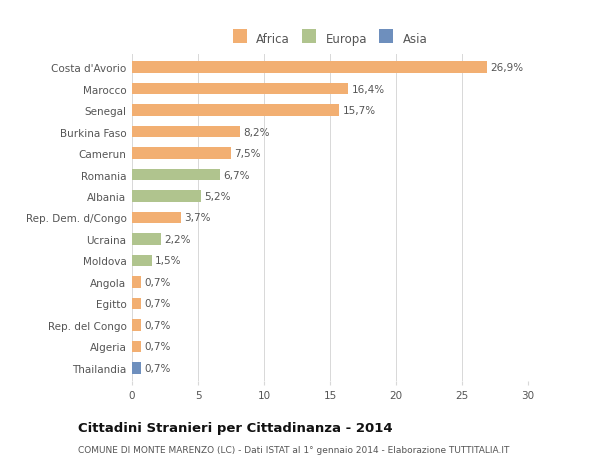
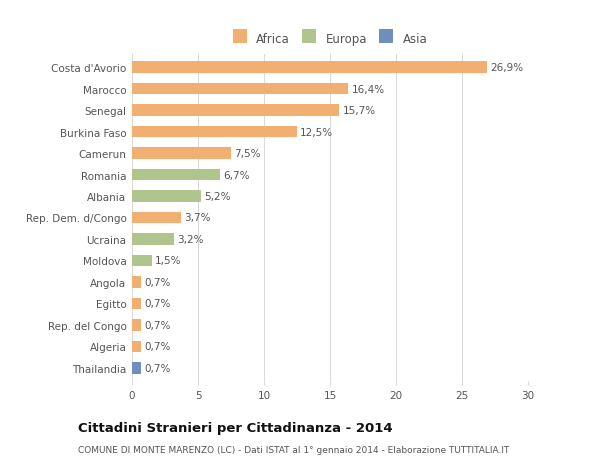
Burkina Faso: 8,2% -> 12,5%
Ucraina: 2,2% -> 3,2%
